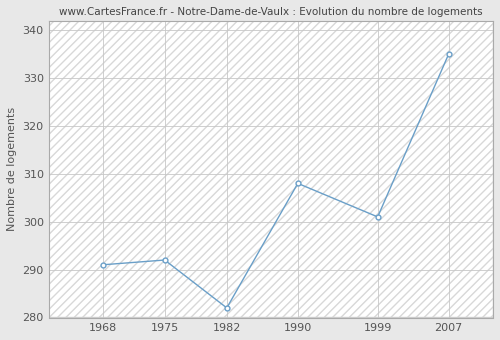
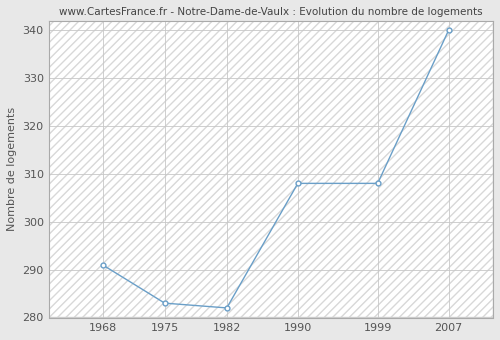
1975: 292 -> 283
1999: 301 -> 308
2007: 335 -> 340
